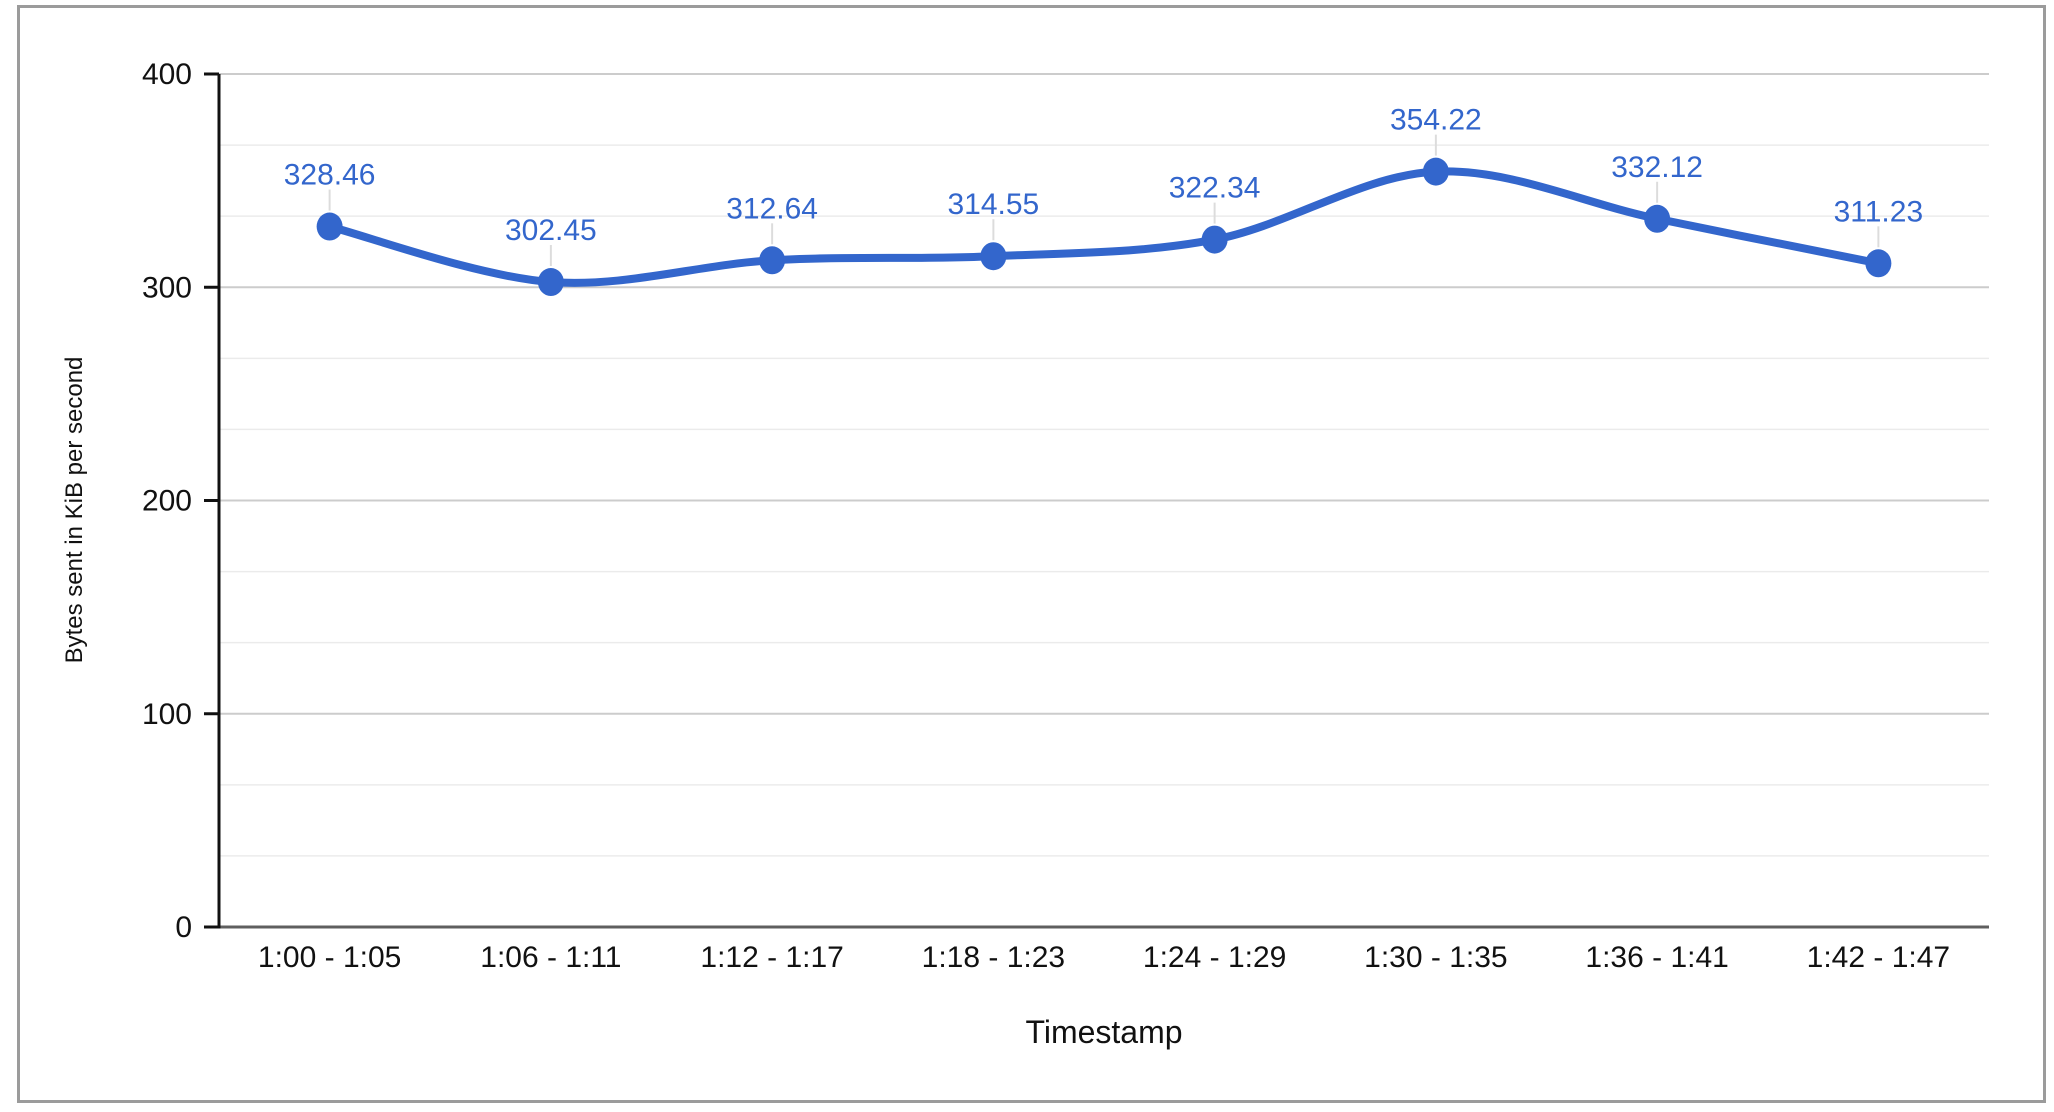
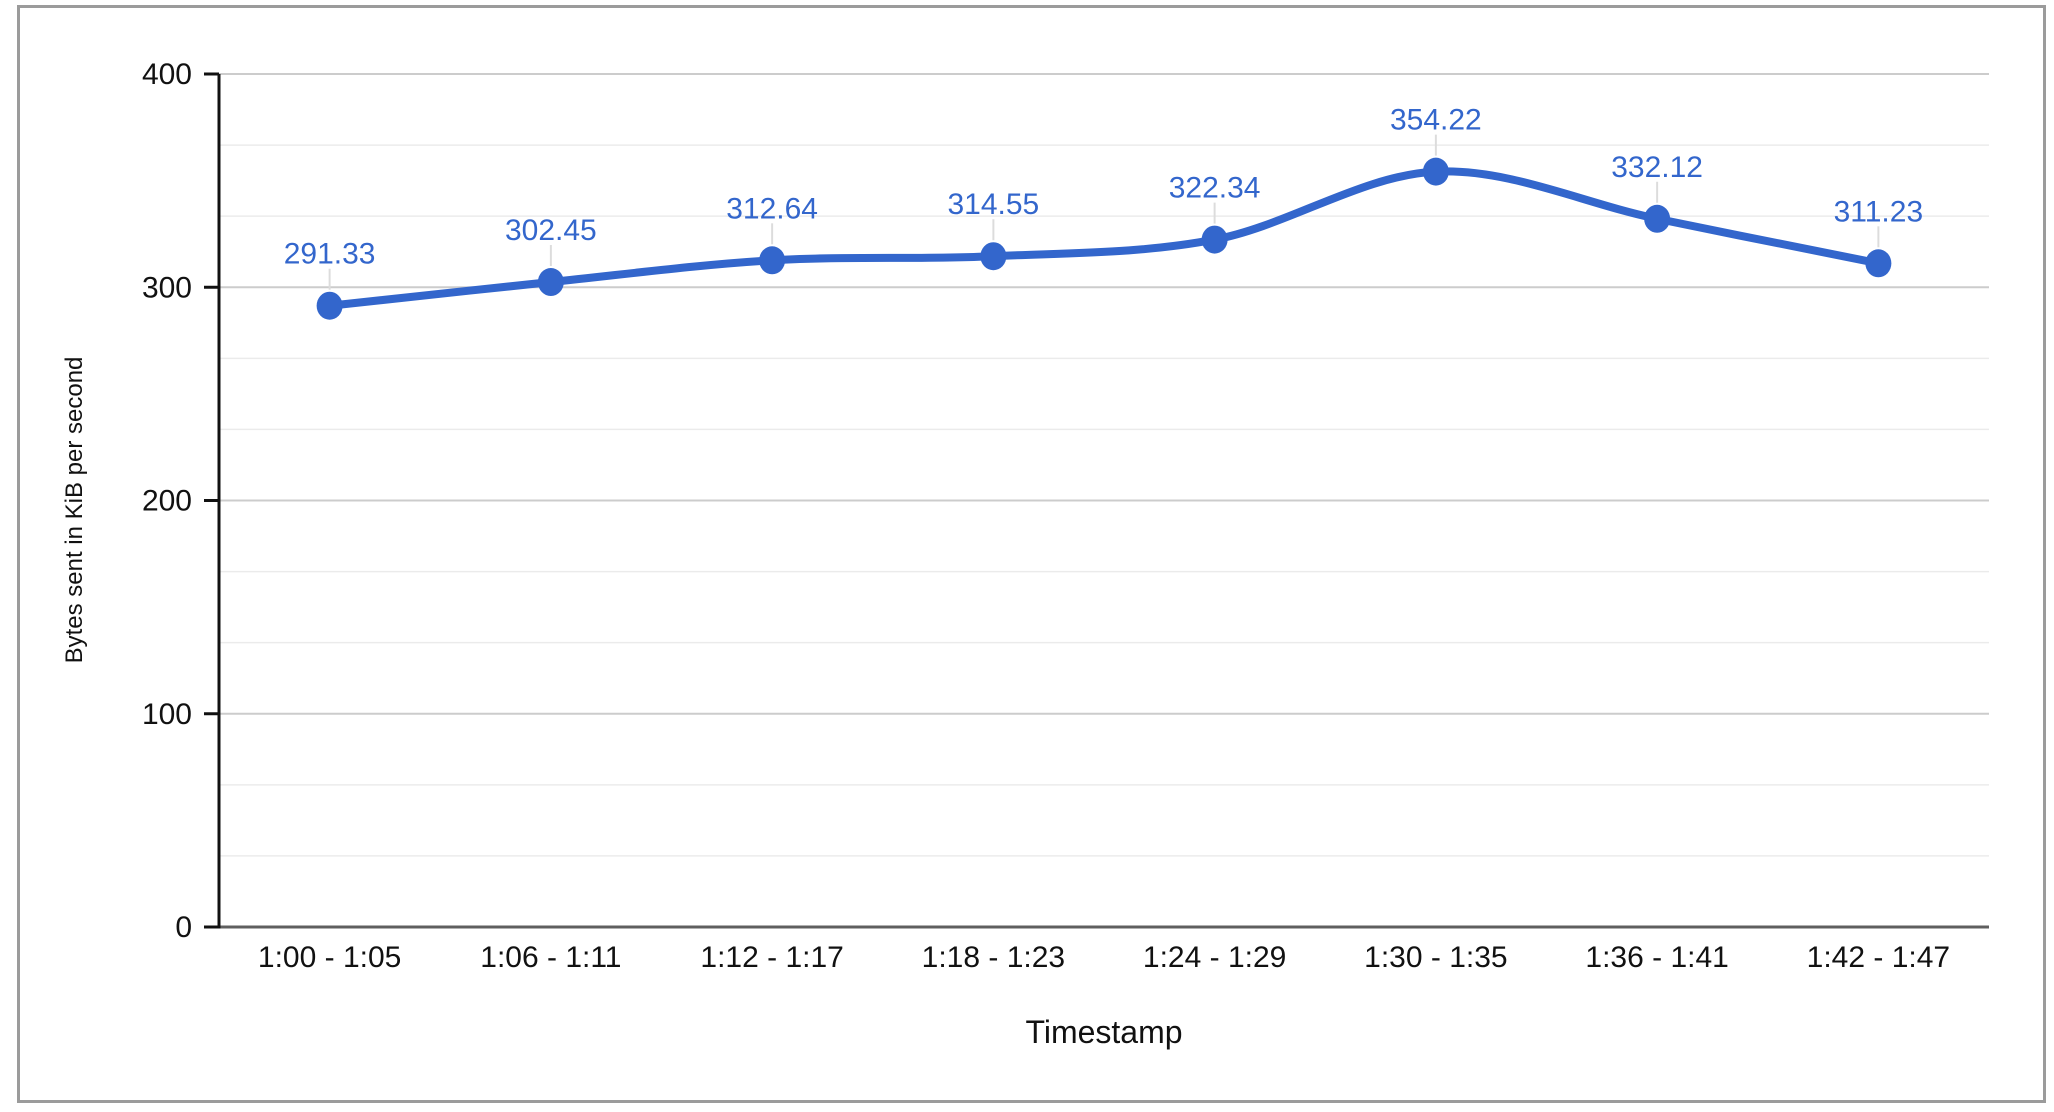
1:00 - 1:05: 328.46 -> 291.33
